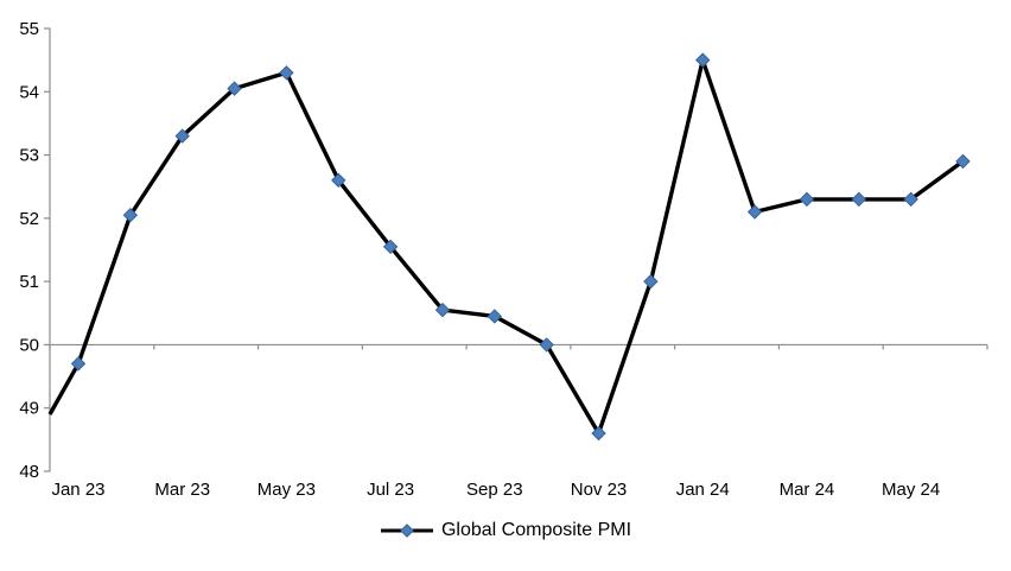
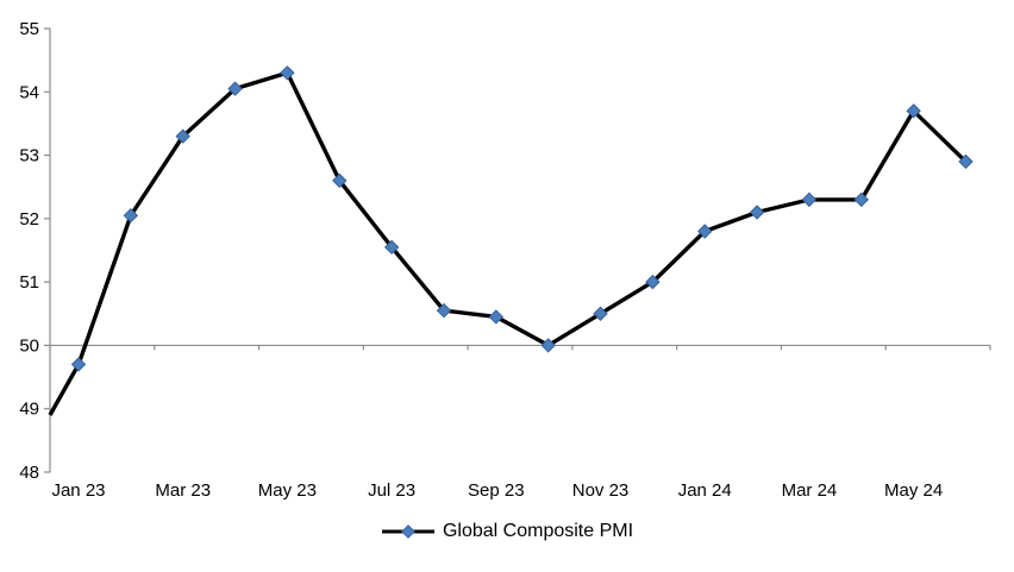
Nov 23: 48.6 -> 50.5
Jan 24: 54.5 -> 51.8
May 24: 52.3 -> 53.7
